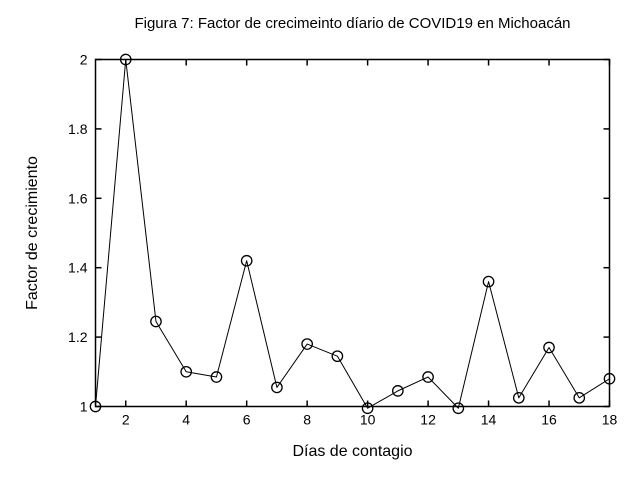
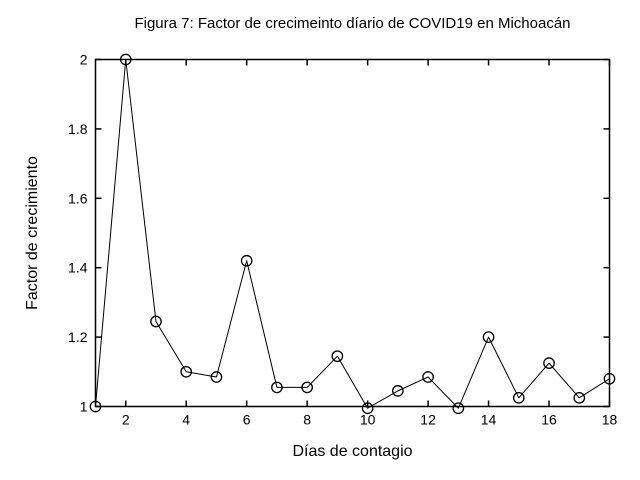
8: 1.18 -> 1.05
14: 1.36 -> 1.20
16: 1.17 -> 1.12
